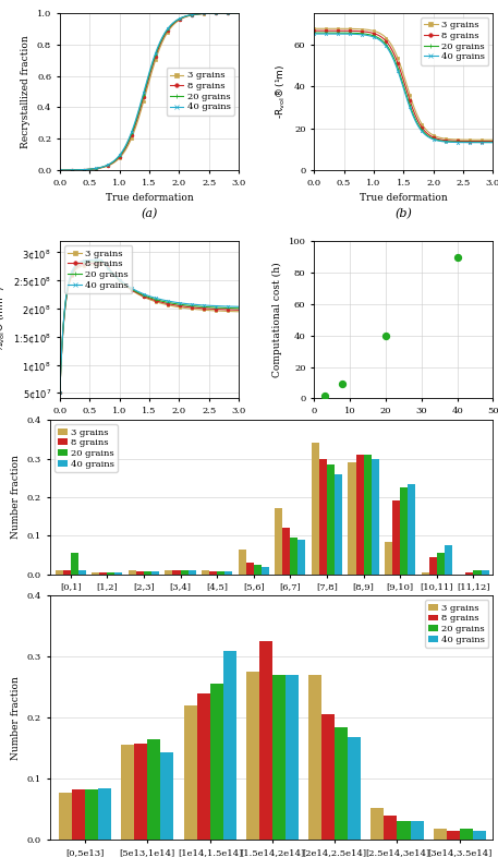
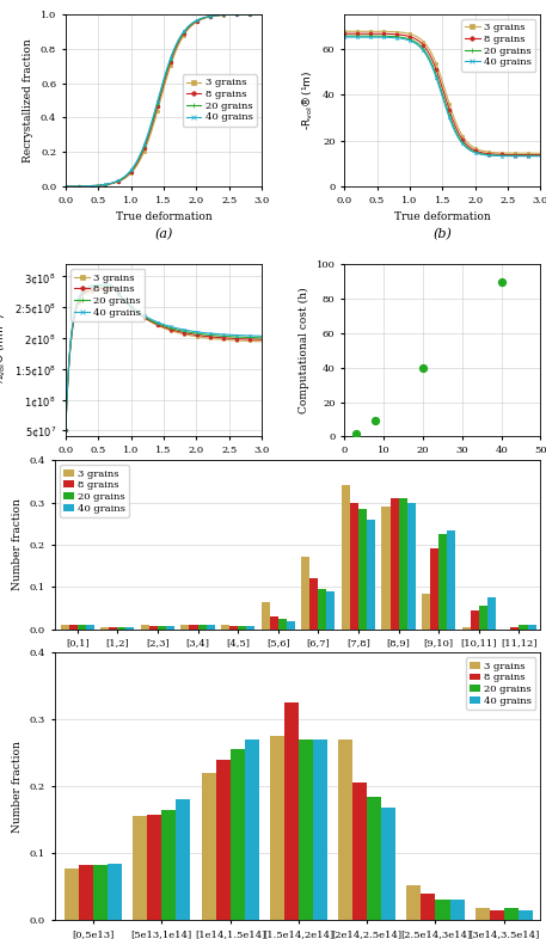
20 grains/[0,1]: 0.055 -> 0.010
40 grains/[5e13,1e14]: 0.144 -> 0.180
40 grains/[1e14,1.5e14]: 0.310 -> 0.270
